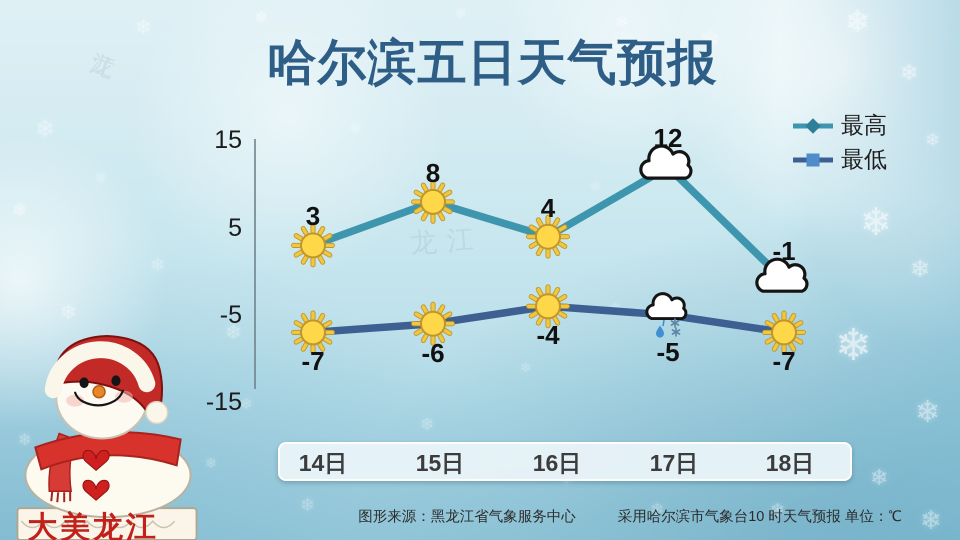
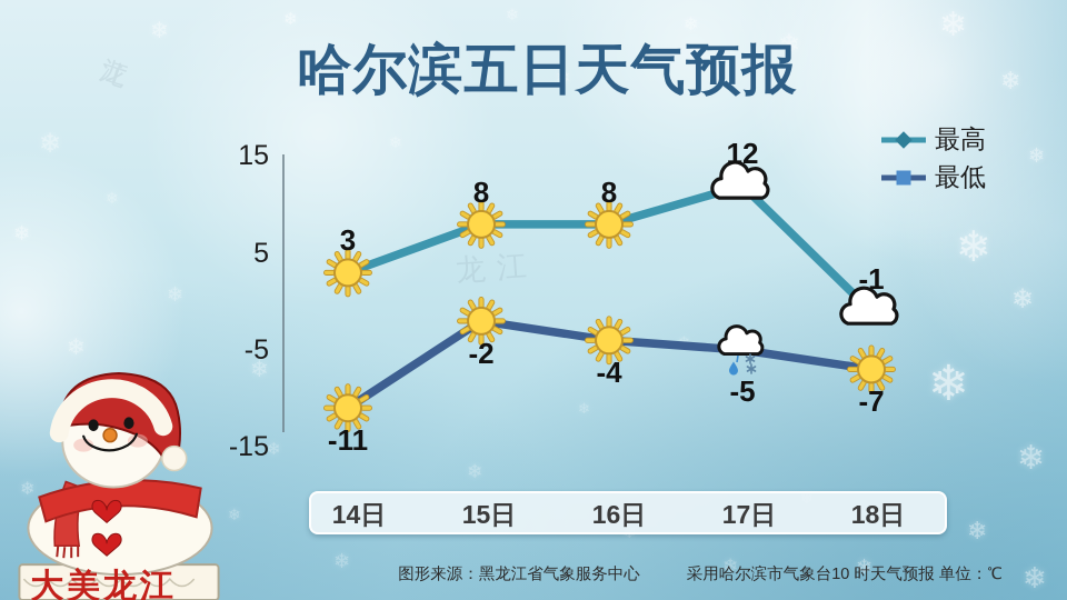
最低/14日: -7 -> -11
最低/15日: -6 -> -2
最高/16日: 4 -> 8
